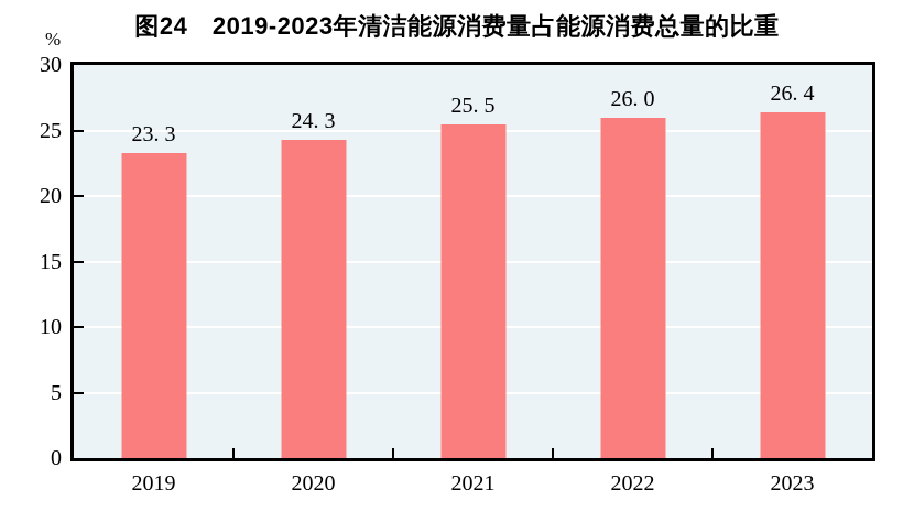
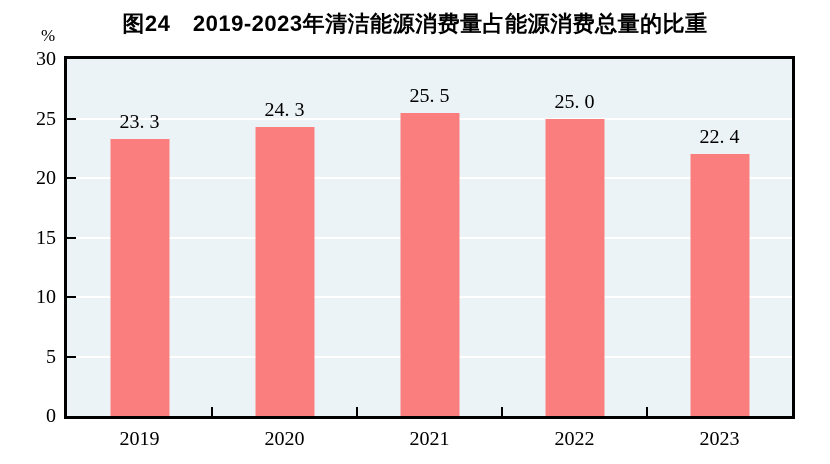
2022: 26 -> 25
2023: 26 -> 22
